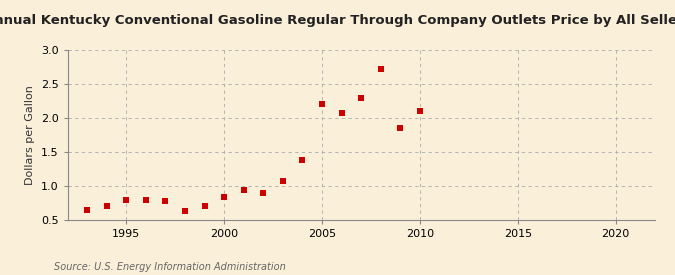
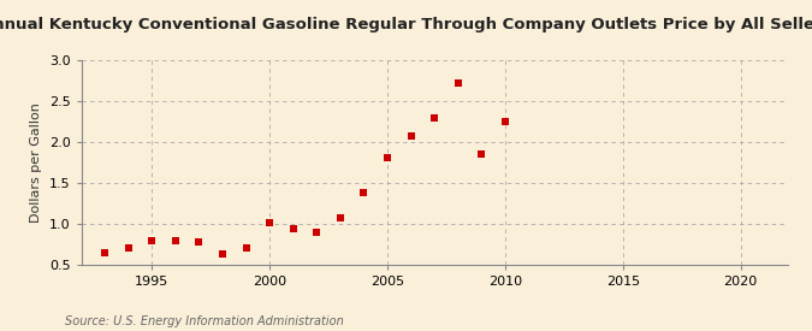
2000: 0.84 -> 1.02
2005: 2.20 -> 1.80
2010: 2.10 -> 2.25
